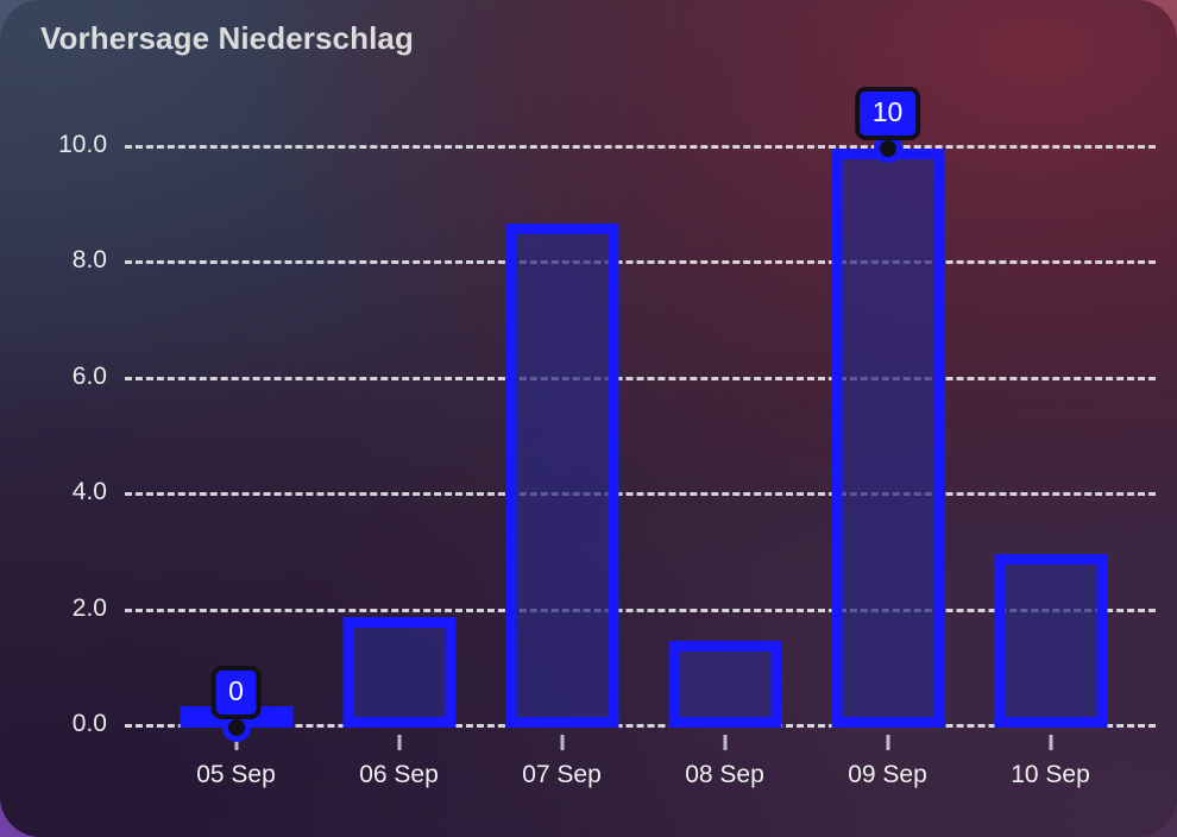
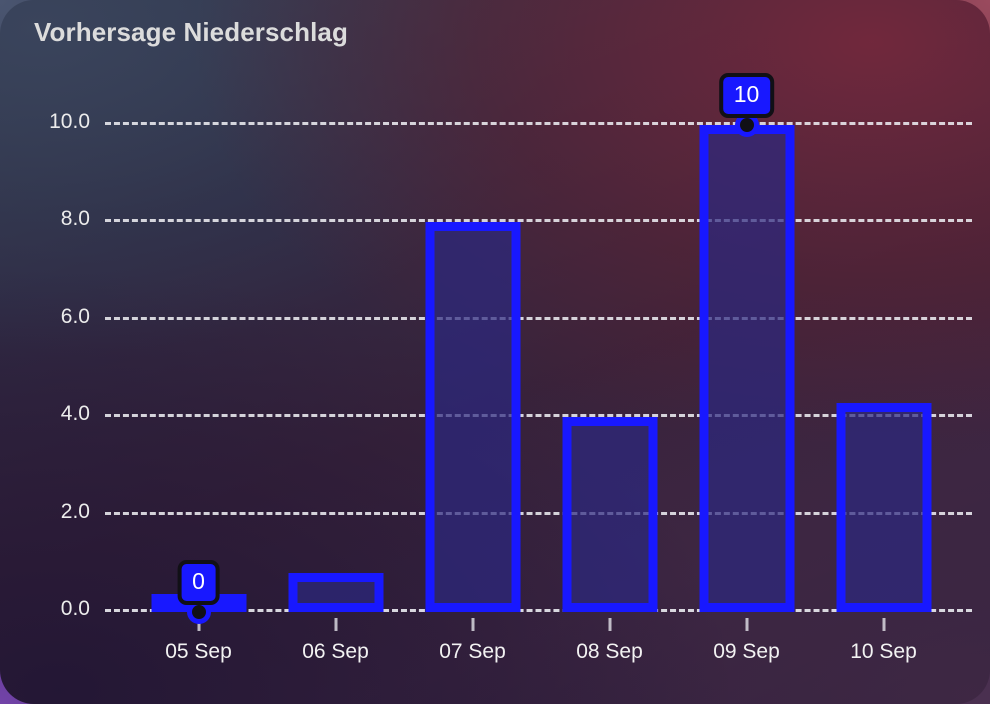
06 Sep: 1.9 -> 0.8
07 Sep: 8.7 -> 8.0
08 Sep: 1.5 -> 4.0
10 Sep: 3.0 -> 4.3
